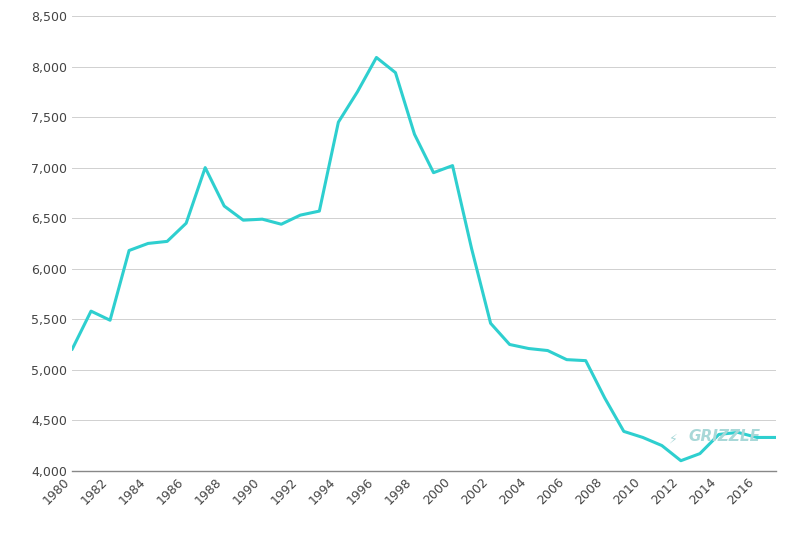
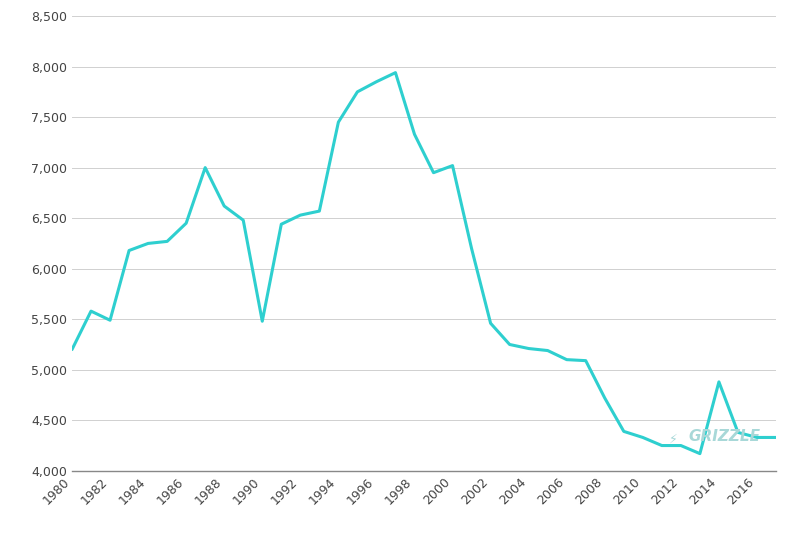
1990: 6,490 -> 5,480
1996: 8,090 -> 7,850
2012: 4,100 -> 4,250
2014: 4,360 -> 4,880
